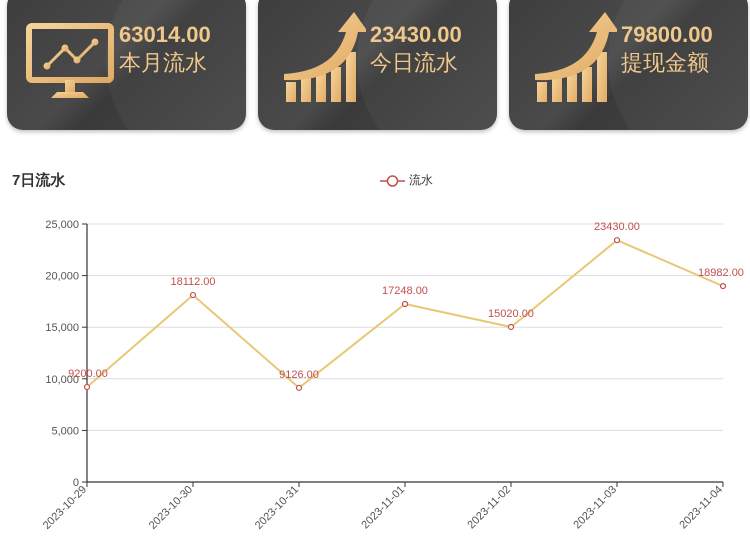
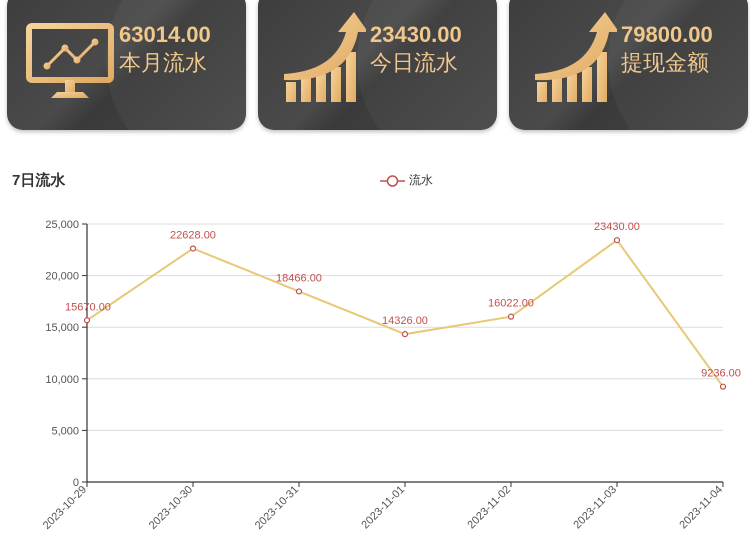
2023-10-29: 9200.00 -> 15670.00
2023-10-30: 18112.00 -> 22628.00
2023-10-31: 9126.00 -> 18466.00
2023-11-01: 17248.00 -> 14326.00
2023-11-02: 15020.00 -> 16022.00
2023-11-04: 18982.00 -> 9236.00
